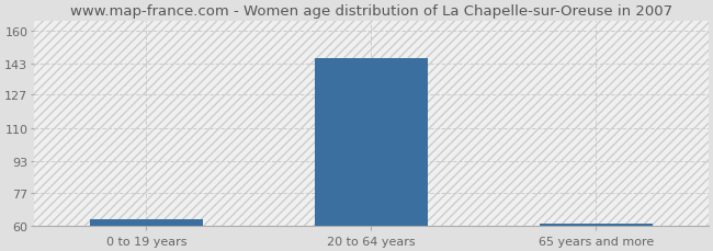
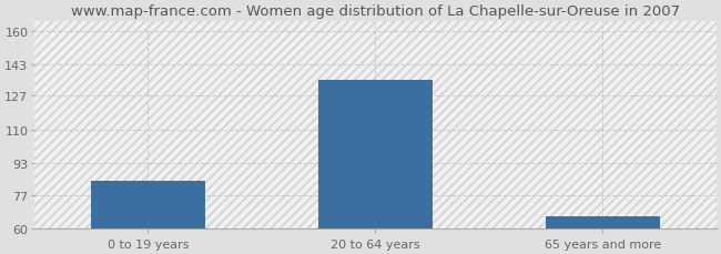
0 to 19 years: 63 -> 84
20 to 64 years: 146 -> 135
65 years and more: 61 -> 66
